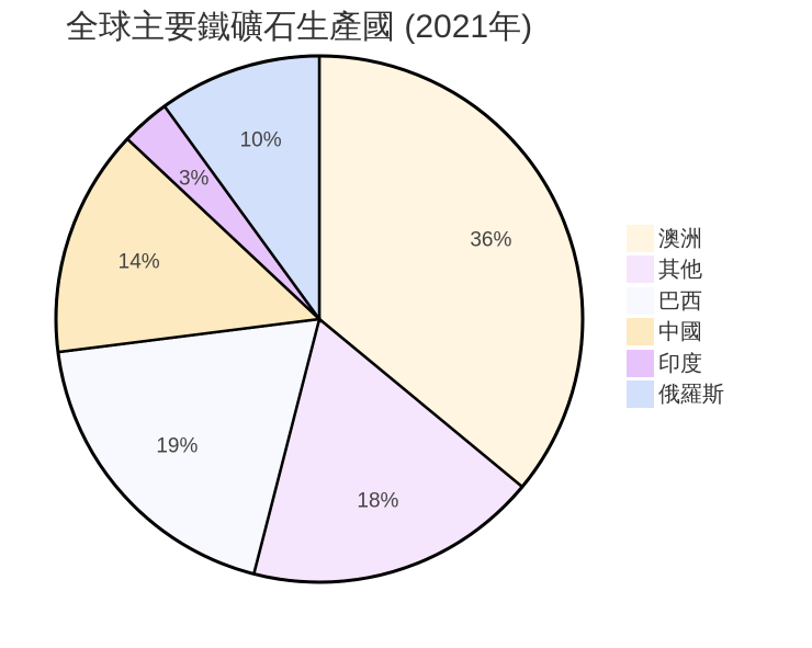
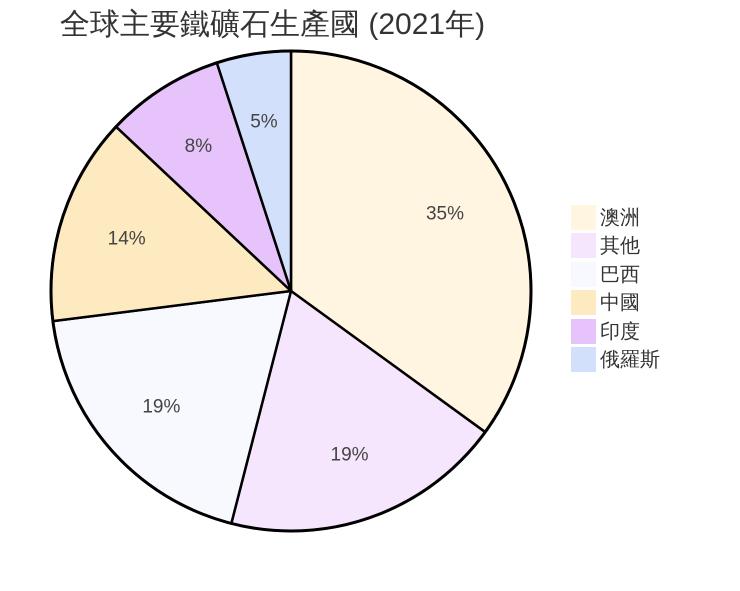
澳洲: 36% -> 35%
其他: 18% -> 19%
印度: 3% -> 8%
俄羅斯: 10% -> 5%
